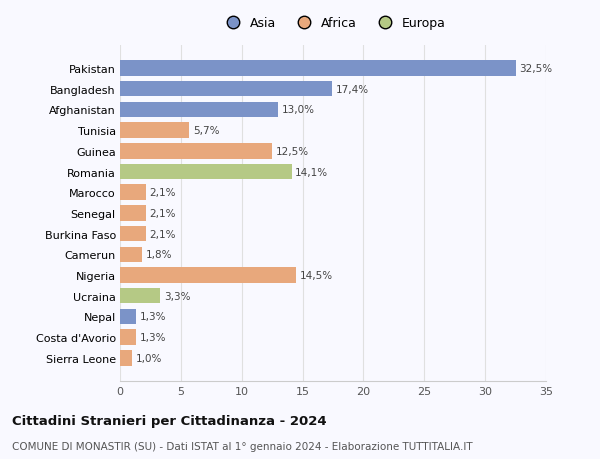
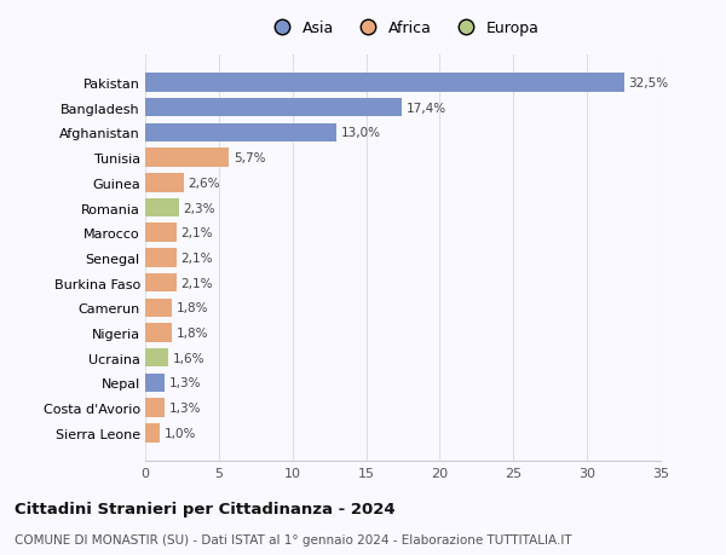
Guinea: 12,5% -> 2,6%
Romania: 14,1% -> 2,3%
Nigeria: 14,5% -> 1,8%
Ucraina: 3,3% -> 1,6%
